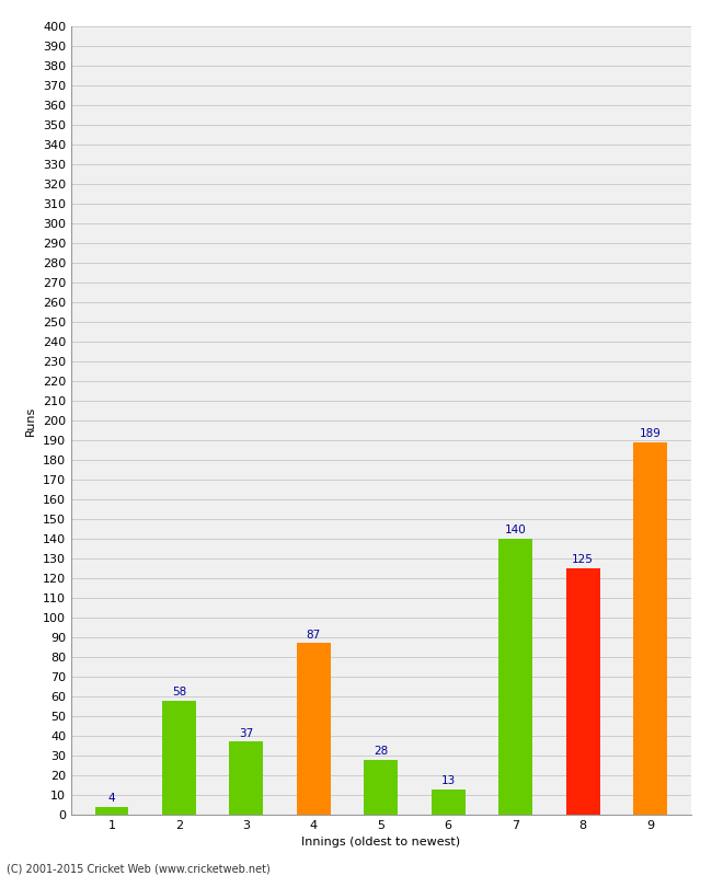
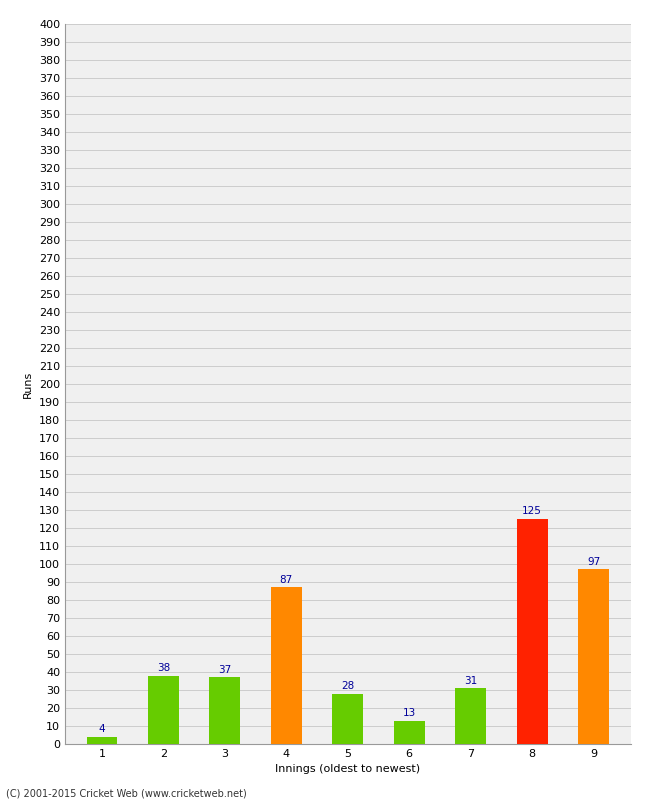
2: 58 -> 38
7: 140 -> 31
9: 189 -> 97
